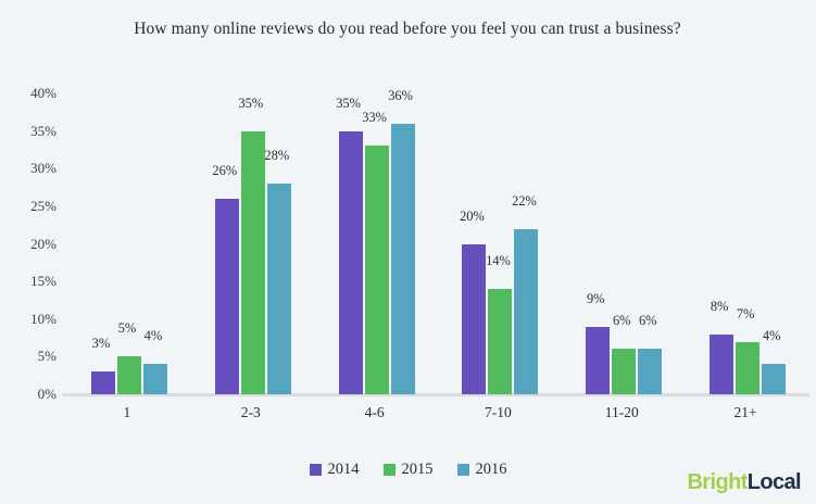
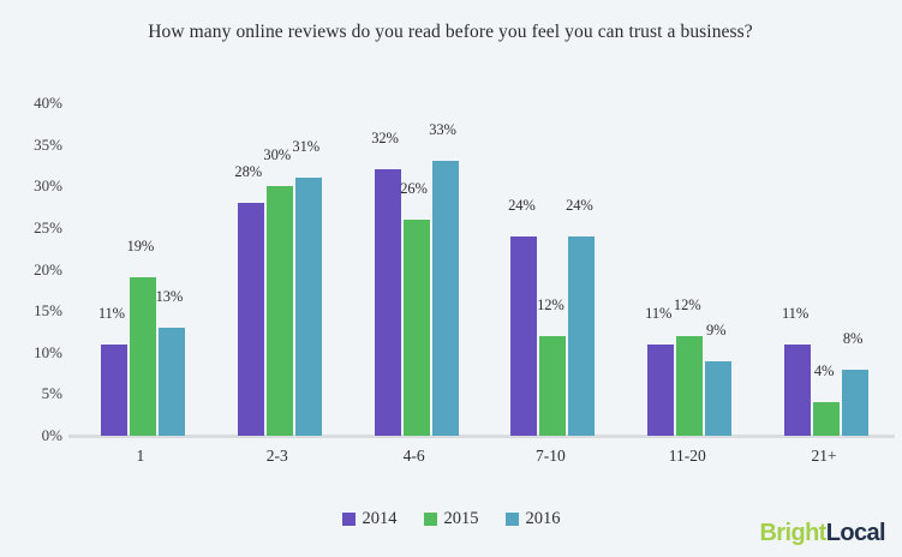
2014/1: 3% -> 11%
2015/1: 5% -> 19%
2016/1: 4% -> 13%
2014/2-3: 26% -> 28%
2015/2-3: 35% -> 30%
2016/2-3: 28% -> 31%
2014/4-6: 35% -> 32%
2015/4-6: 33% -> 26%
2016/4-6: 36% -> 33%
2014/7-10: 20% -> 24%
2015/7-10: 14% -> 12%
2016/7-10: 22% -> 24%
2014/11-20: 9% -> 11%
2015/11-20: 6% -> 12%
2016/11-20: 6% -> 9%
2014/21+: 8% -> 11%
2015/21+: 7% -> 4%
2016/21+: 4% -> 8%
